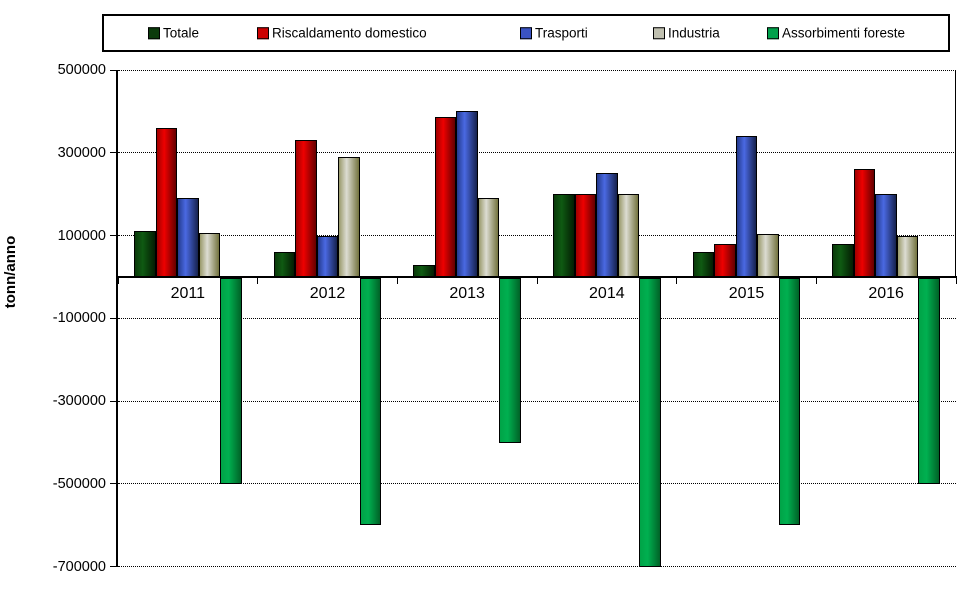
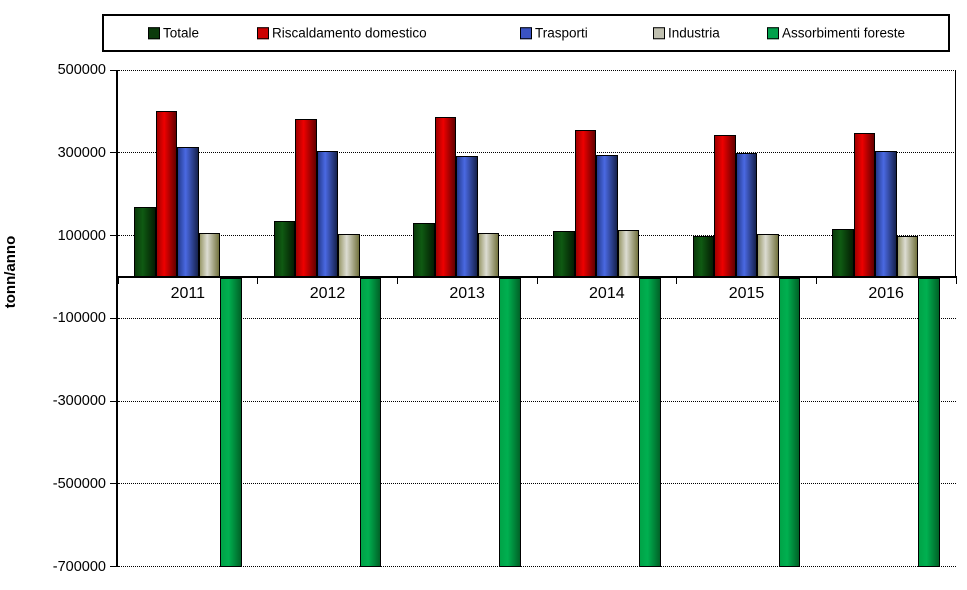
Totale/2011: 110000 -> 170000
Riscaldamento domestico/2011: 360000 -> 400000
Trasporti/2011: 190000 -> 310000
Assorbimenti foreste/2011: -500000 -> -700000
Totale/2012: 60000 -> 130000
Riscaldamento domestico/2012: 330000 -> 380000
Trasporti/2012: 100000 -> 300000
Industria/2012: 290000 -> 100000
Assorbimenti foreste/2012: -600000 -> -700000
Totale/2013: 30000 -> 130000
Trasporti/2013: 400000 -> 290000
Industria/2013: 190000 -> 110000
Assorbimenti foreste/2013: -400000 -> -700000
Totale/2014: 200000 -> 110000
Riscaldamento domestico/2014: 200000 -> 360000
Trasporti/2014: 250000 -> 300000
Industria/2014: 200000 -> 110000
Totale/2015: 60000 -> 100000
Riscaldamento domestico/2015: 80000 -> 340000
Trasporti/2015: 340000 -> 300000
Assorbimenti foreste/2015: -600000 -> -700000
Totale/2016: 80000 -> 120000
Riscaldamento domestico/2016: 260000 -> 350000
Trasporti/2016: 200000 -> 300000
Assorbimenti foreste/2016: -500000 -> -700000
